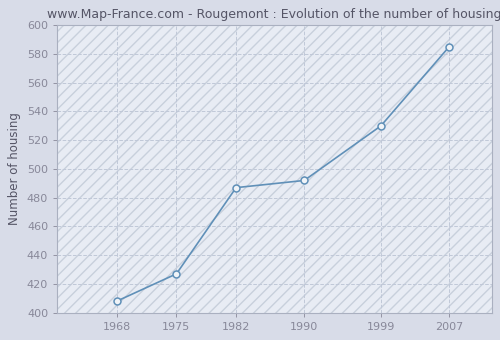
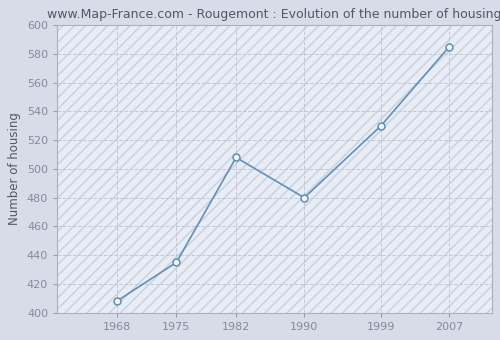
1975: 427 -> 435
1982: 487 -> 508
1990: 492 -> 480
